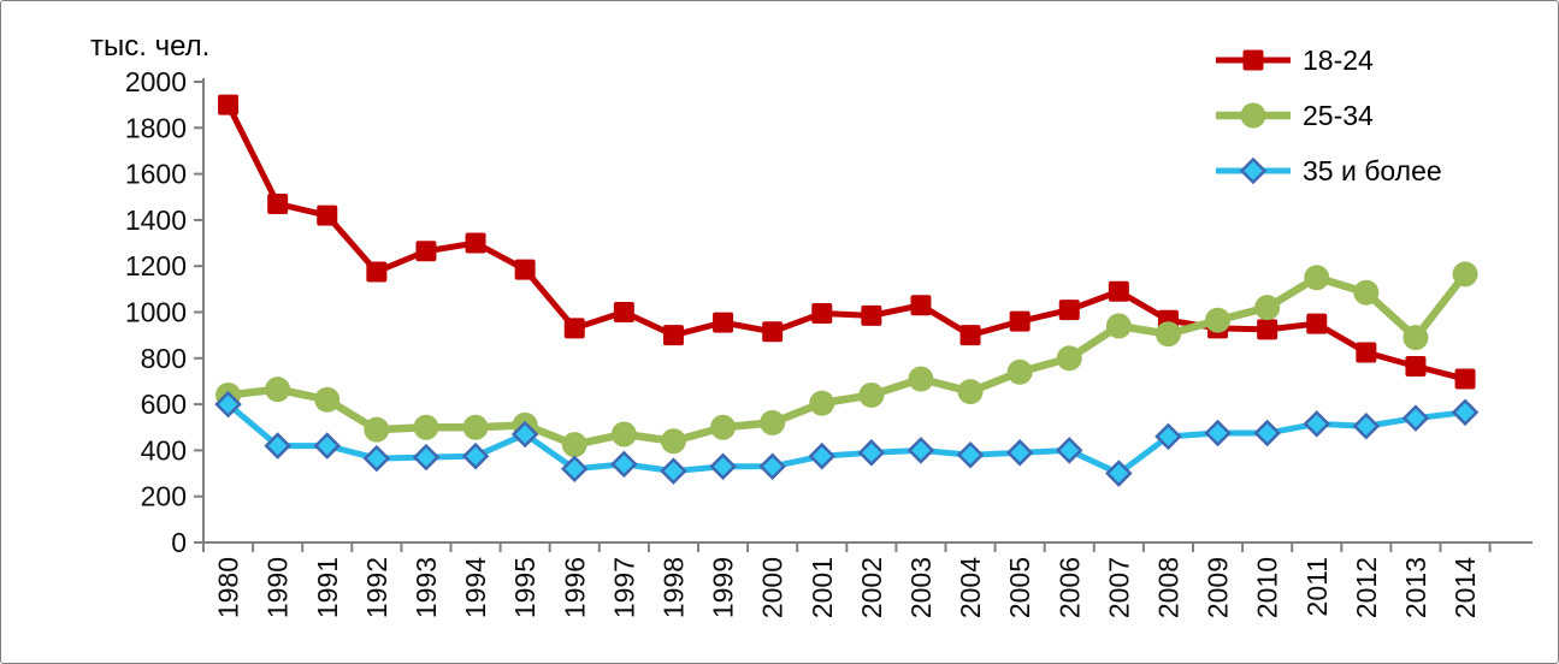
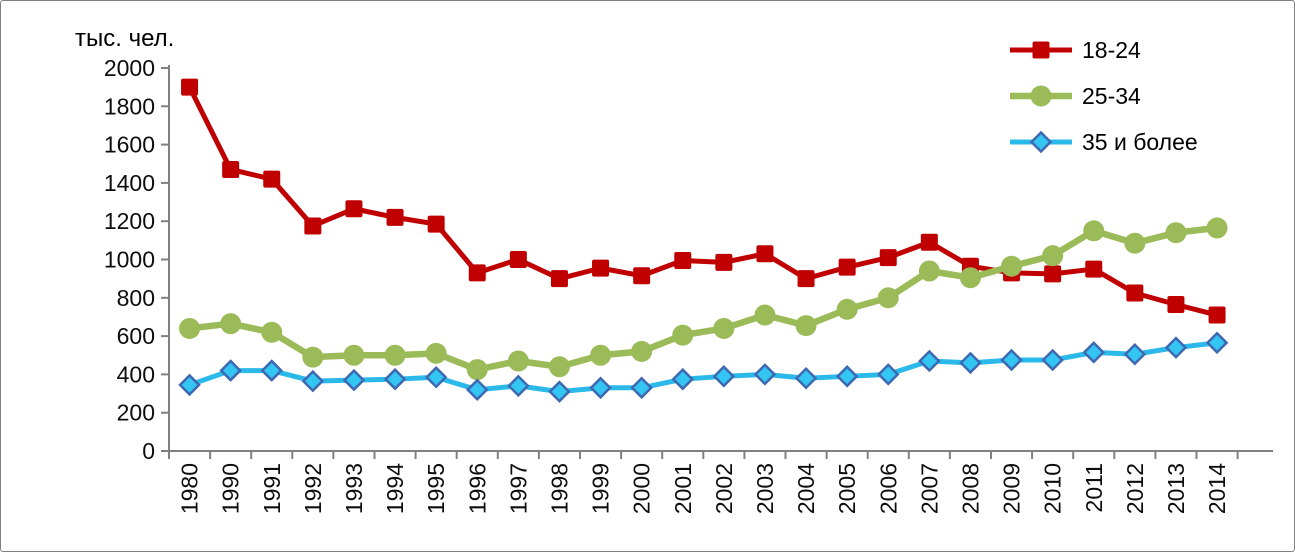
35 и более/1980: 600 -> 340
18-24/1994: 1300 -> 1220
35 и более/1995: 470 -> 380
35 и более/2007: 300 -> 470
25-34/2013: 890 -> 1140
